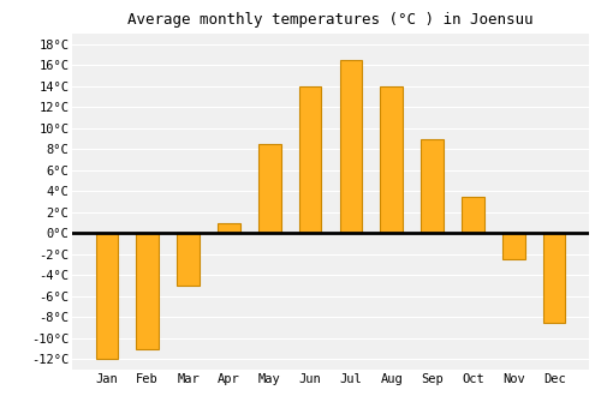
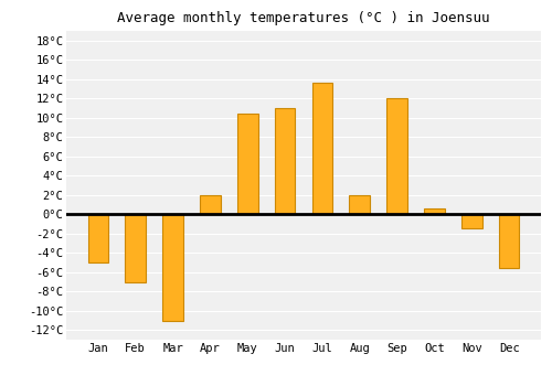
Jan: -12.0°C -> -5.0°C
Feb: -11.0°C -> -7.0°C
Mar: -5.0°C -> -11.0°C
Apr: 1.0°C -> 2.0°C
May: 8.5°C -> 10.4°C
Jun: 14.0°C -> 11.0°C
Jul: 16.5°C -> 13.6°C
Aug: 14.0°C -> 2.0°C
Sep: 9.0°C -> 12.0°C
Oct: 3.5°C -> 0.6°C
Nov: -2.5°C -> -1.4°C
Dec: -8.5°C -> -5.6°C
